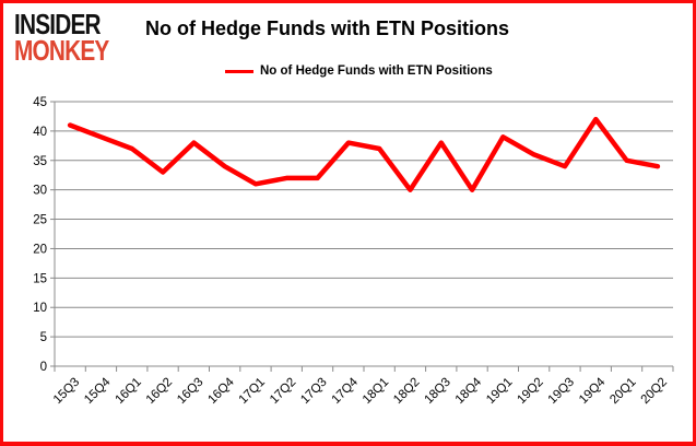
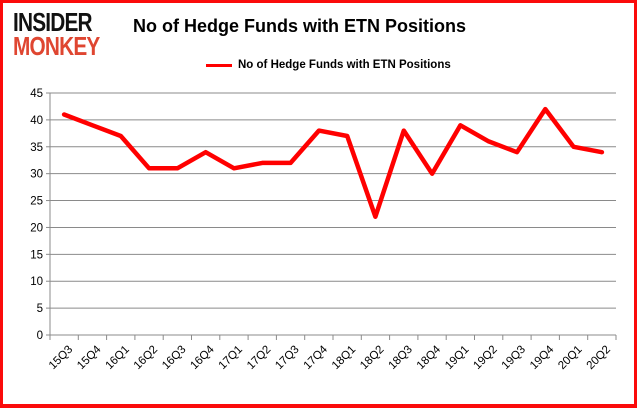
16Q2: 33 -> 31
16Q3: 38 -> 31
18Q2: 30 -> 22
